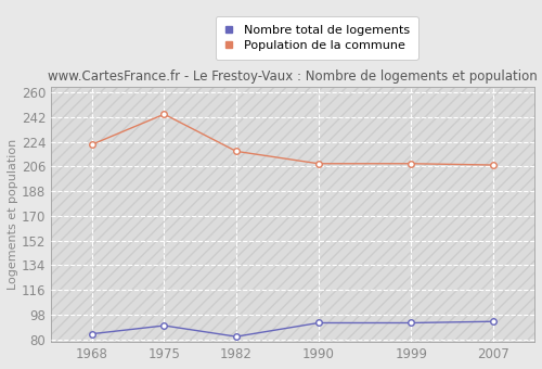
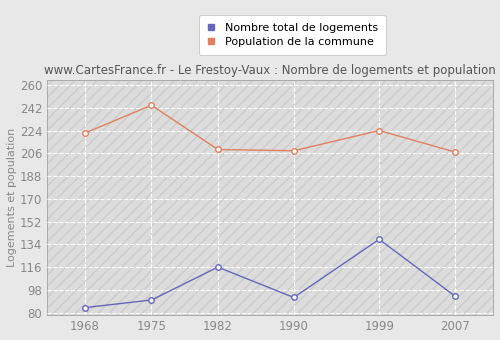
Nombre total de logements/1982: 82 -> 116
Population de la commune/1982: 217 -> 209
Nombre total de logements/1999: 92 -> 138
Population de la commune/1999: 208 -> 224
